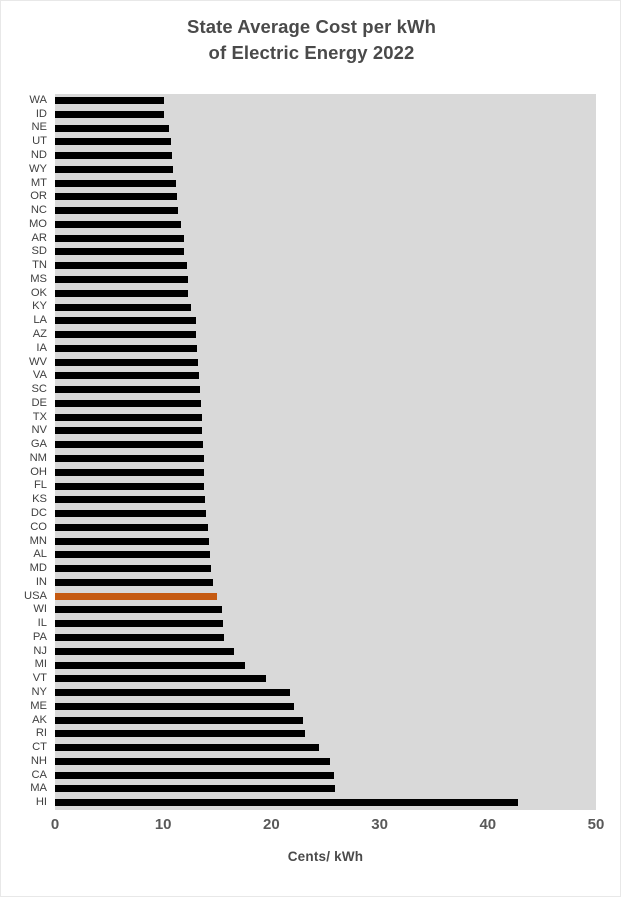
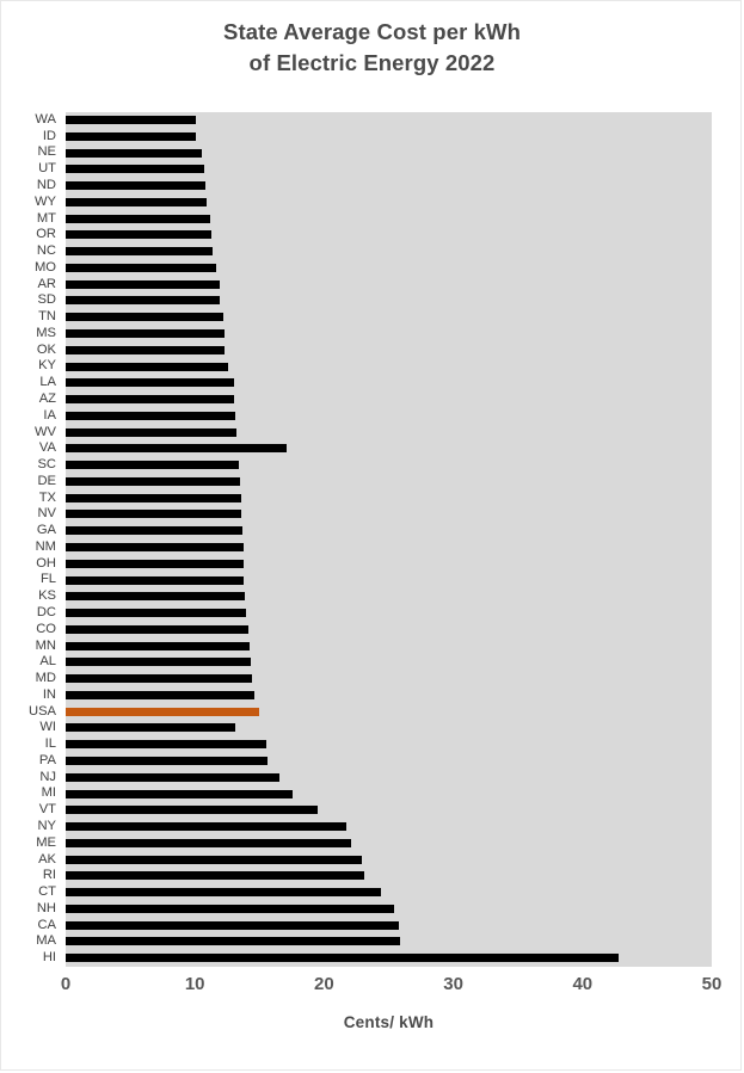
VA: 13.3 -> 17.1
WI: 15.4 -> 13.1
